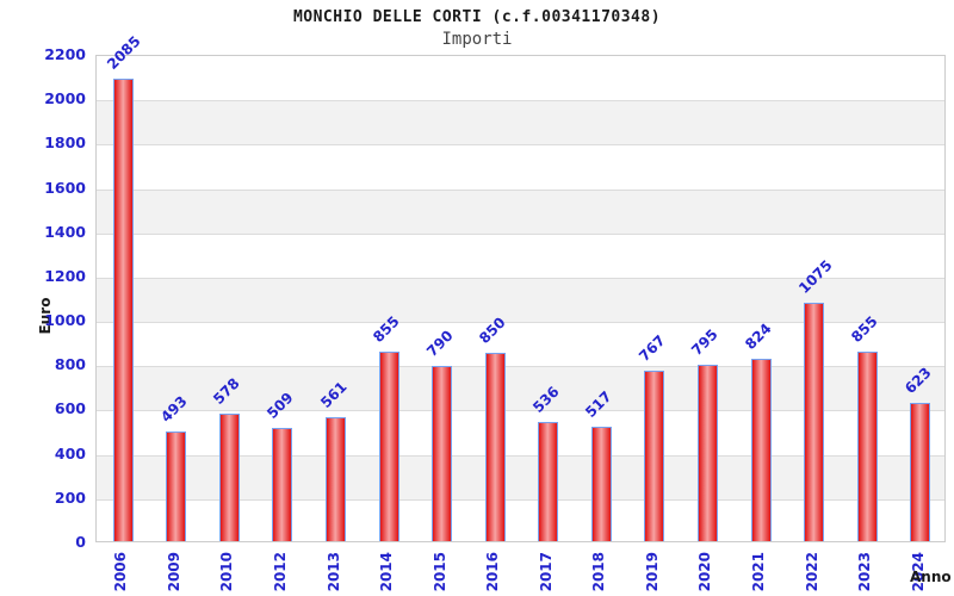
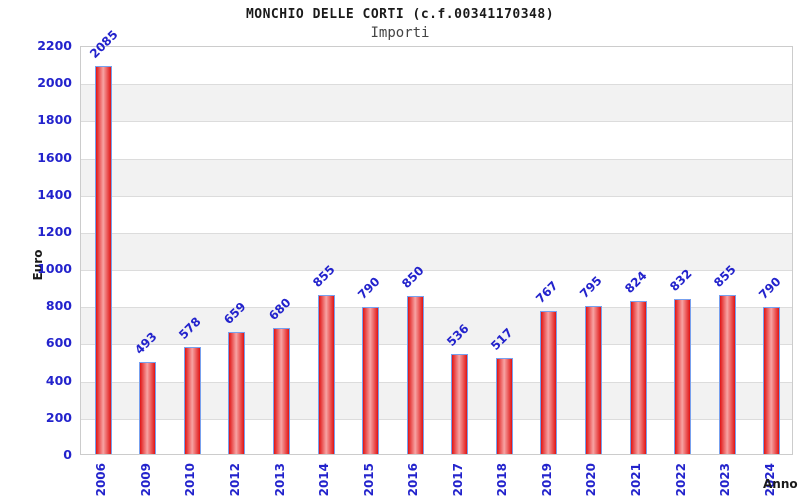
2012: 509 -> 659
2013: 561 -> 680
2022: 1075 -> 832
2024: 623 -> 790
